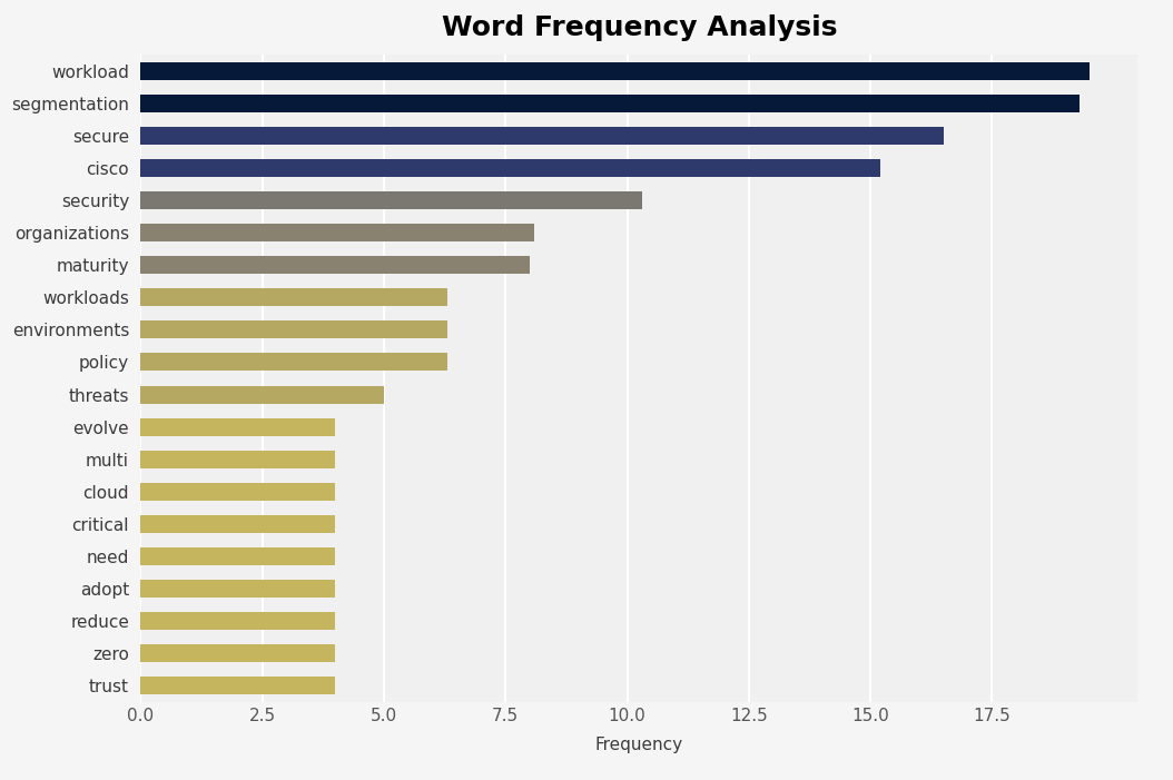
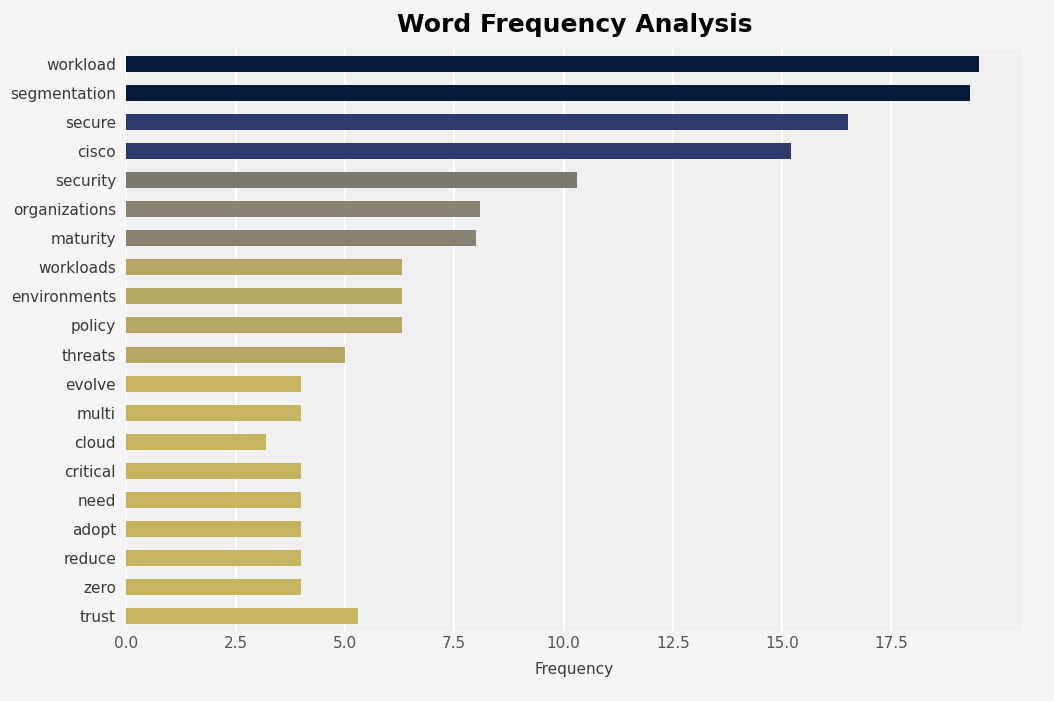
cloud: 4.0 -> 3.2
trust: 4.0 -> 5.3
